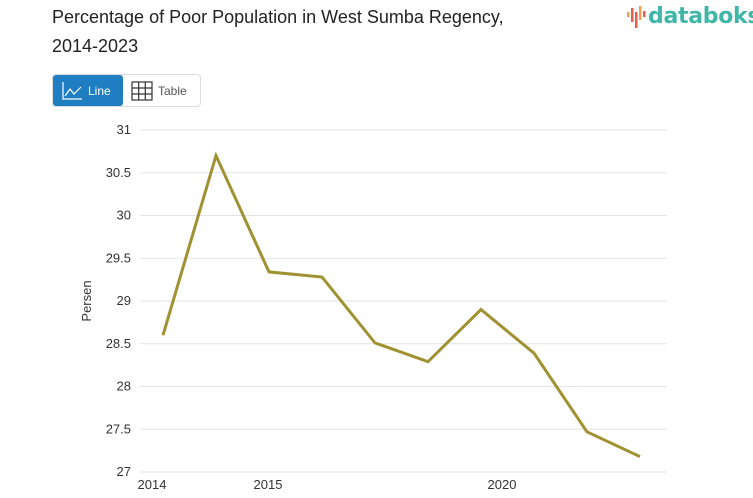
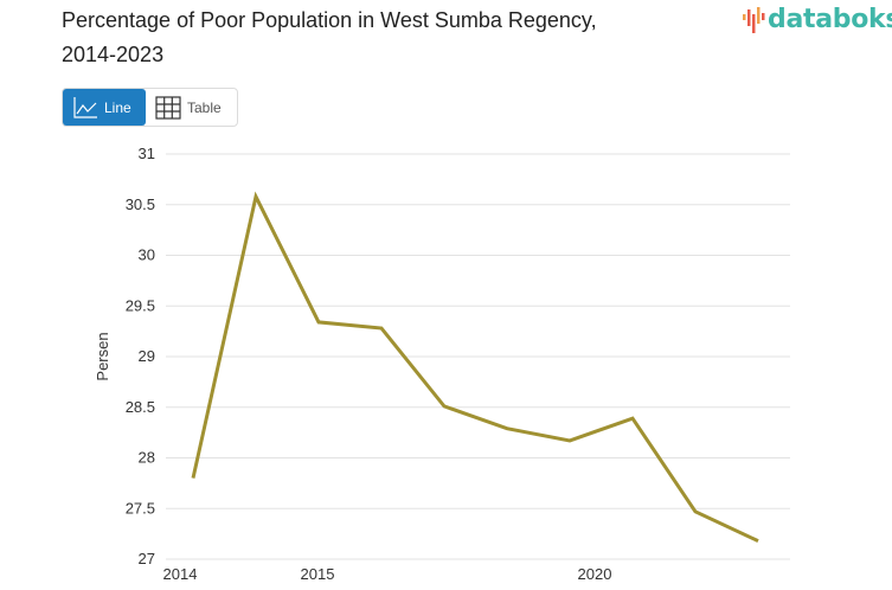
2014: 28.6 -> 27.8
2015: 30.7 -> 30.6
2020: 28.9 -> 28.2
